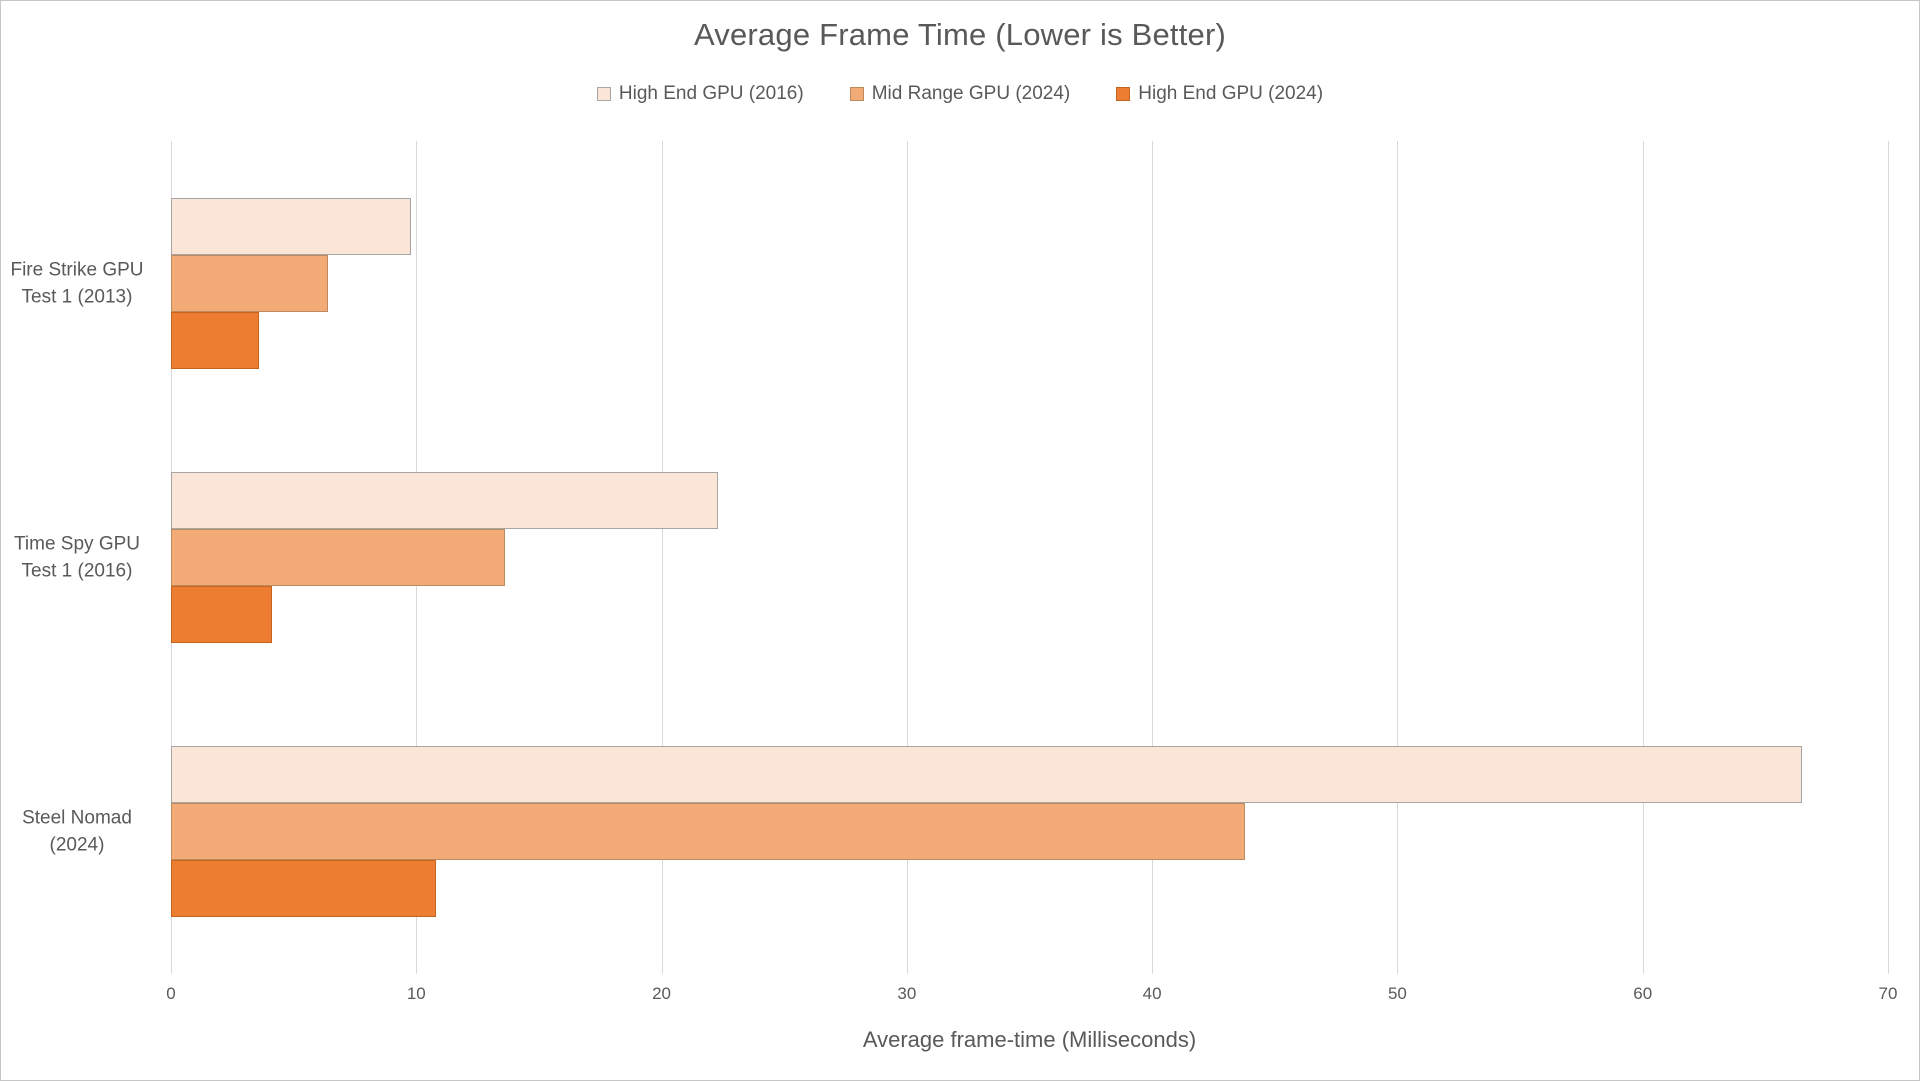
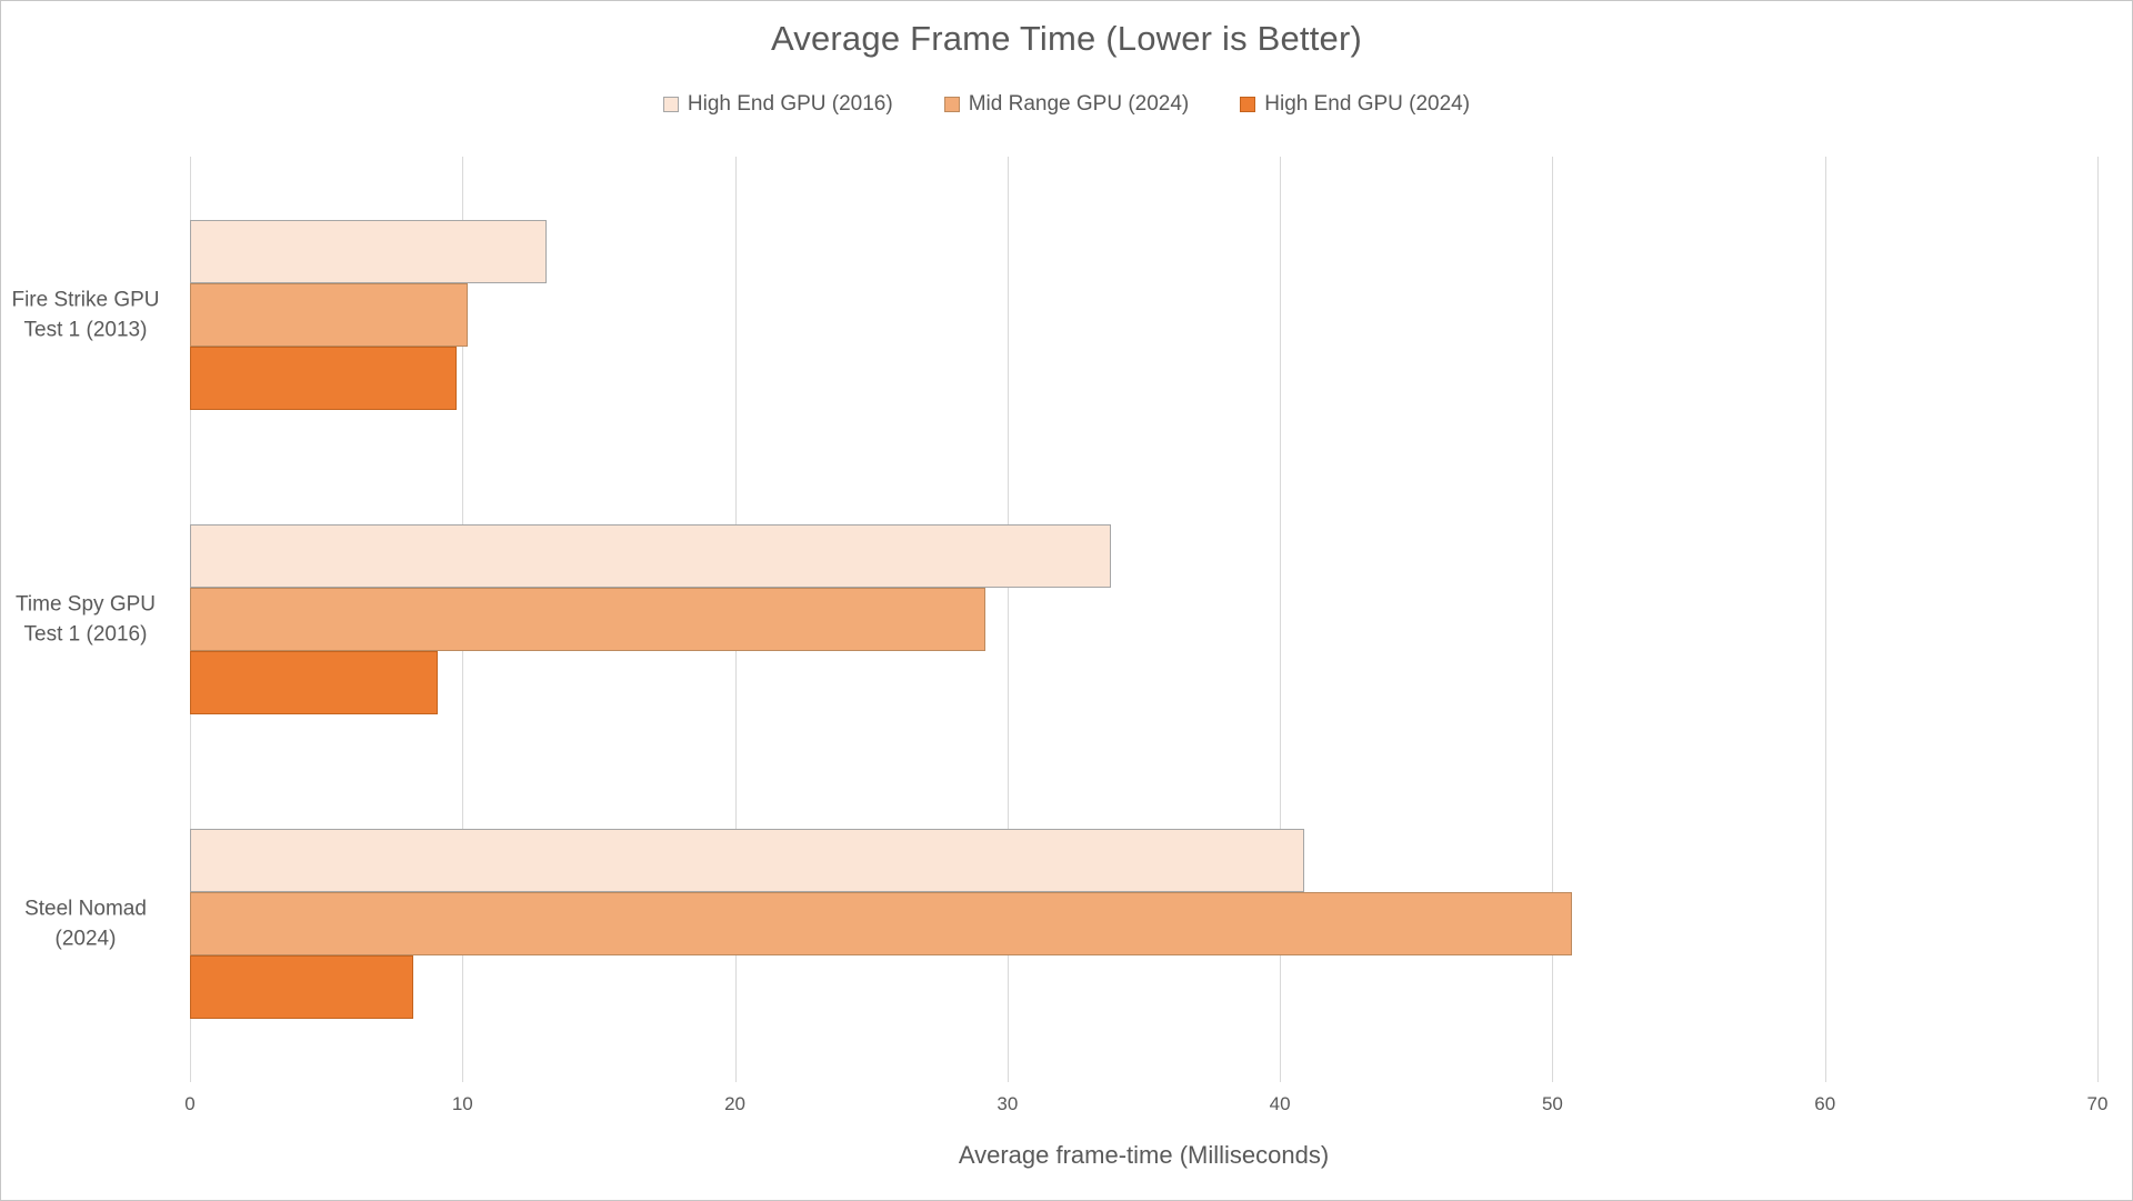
High End GPU (2016)/Fire Strike GPU Test 1 (2013): 9.8 -> 13.1
Mid Range GPU (2024)/Fire Strike GPU Test 1 (2013): 6.4 -> 10.2
High End GPU (2024)/Fire Strike GPU Test 1 (2013): 3.6 -> 9.8
High End GPU (2016)/Time Spy GPU Test 1 (2016): 22.3 -> 33.8
Mid Range GPU (2024)/Time Spy GPU Test 1 (2016): 13.6 -> 29.2
High End GPU (2024)/Time Spy GPU Test 1 (2016): 4.1 -> 9.1
High End GPU (2016)/Steel Nomad (2024): 66.5 -> 40.9
Mid Range GPU (2024)/Steel Nomad (2024): 43.8 -> 50.7
High End GPU (2024)/Steel Nomad (2024): 10.8 -> 8.2
